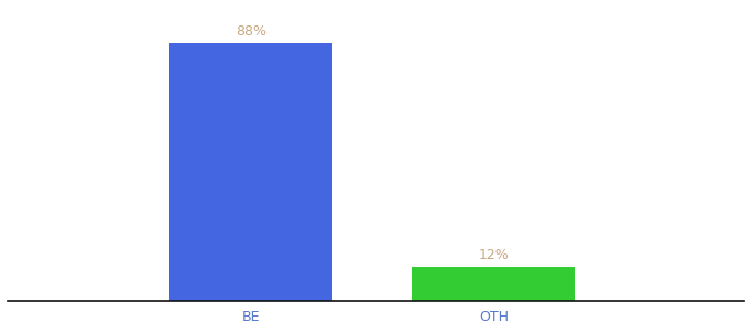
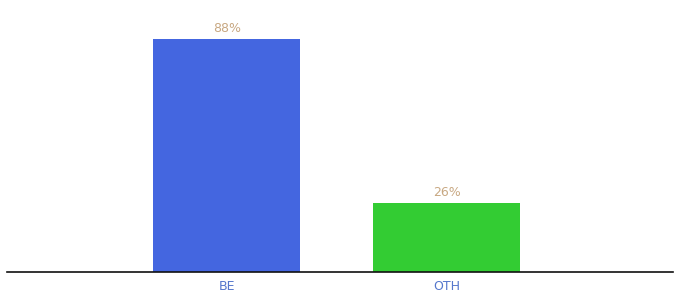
OTH: 12% -> 26%
